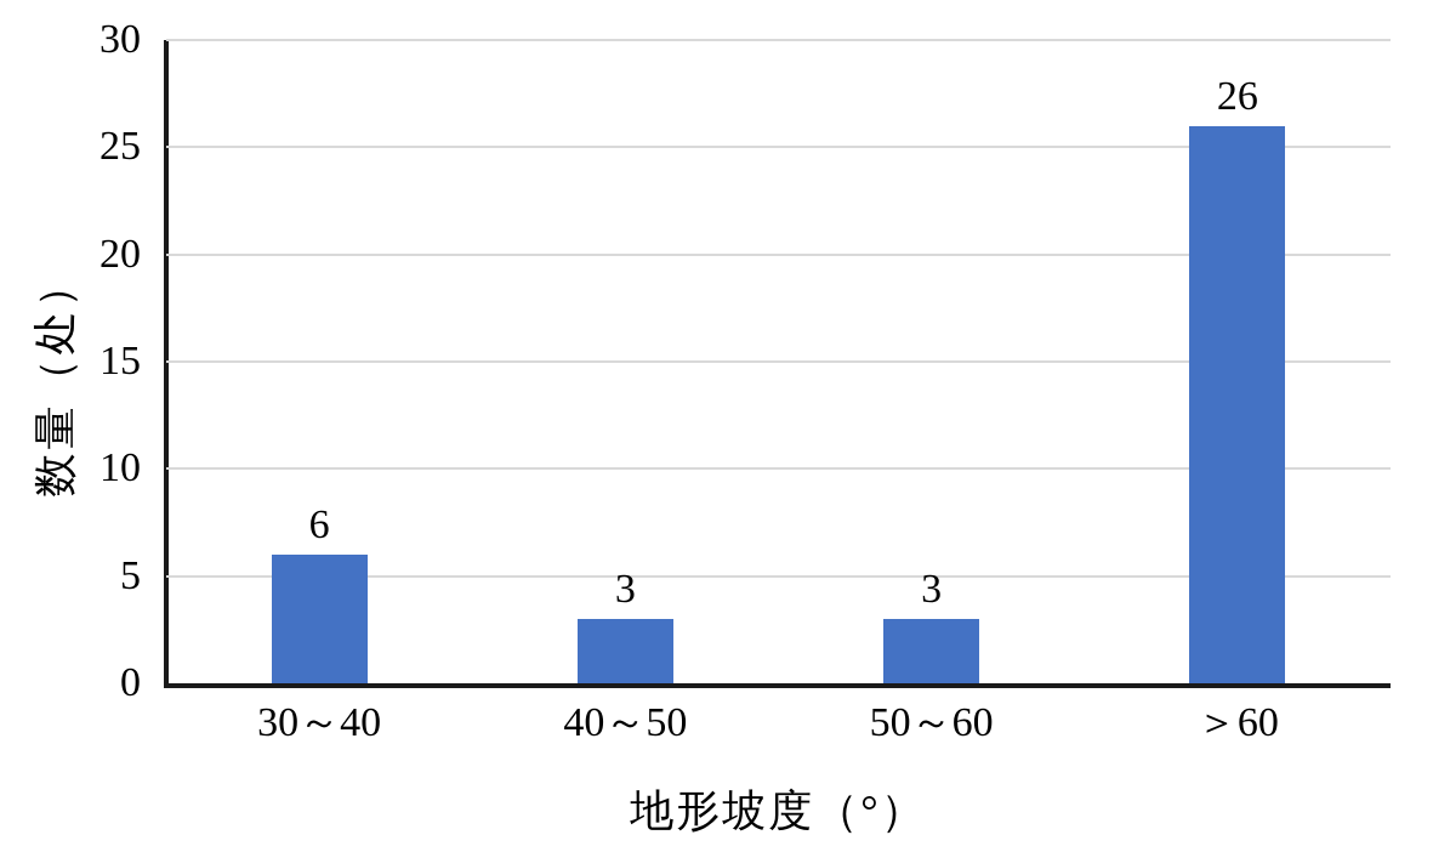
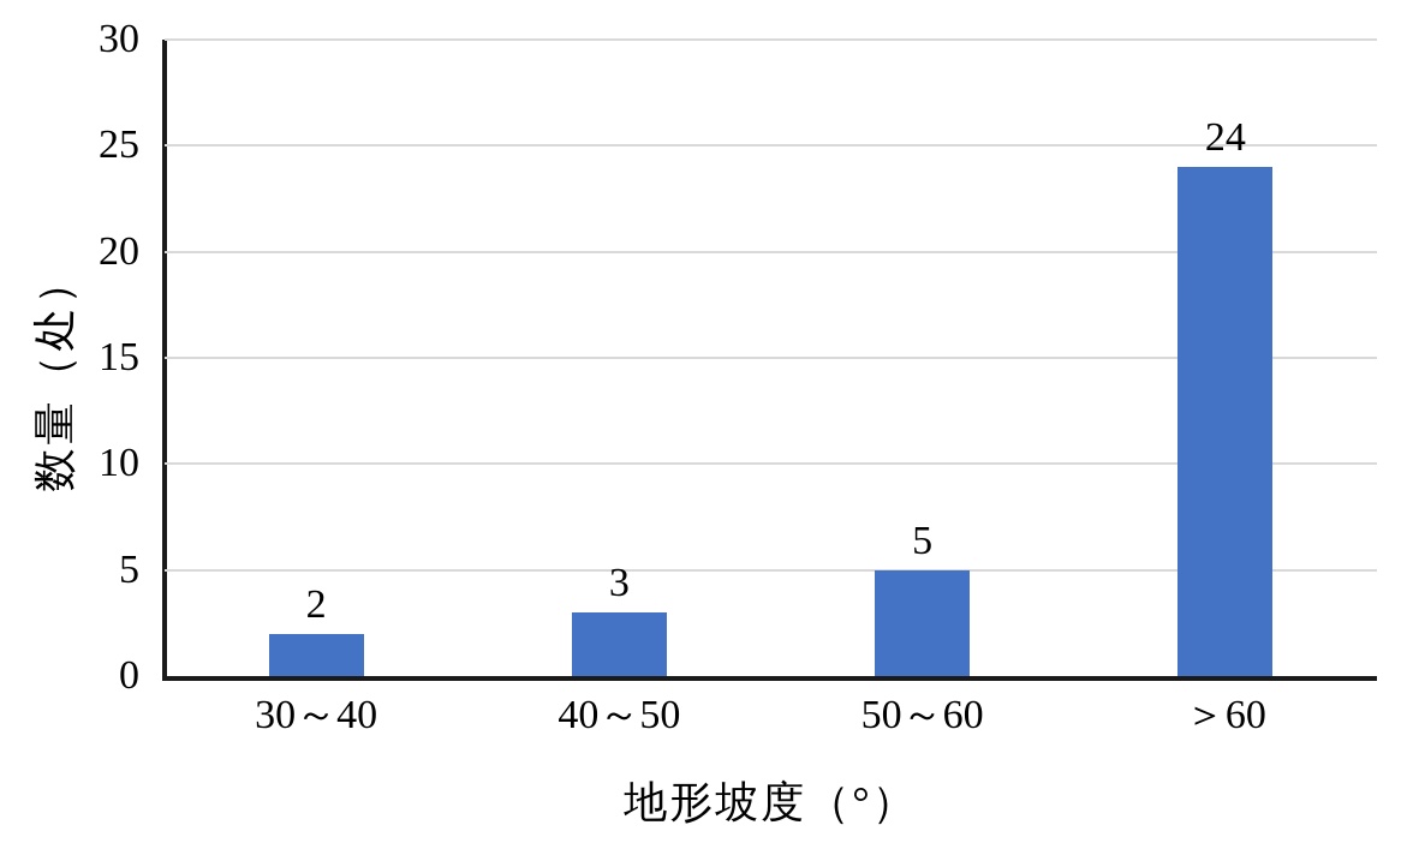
30～40: 6 -> 2
50～60: 3 -> 5
＞60: 26 -> 24
